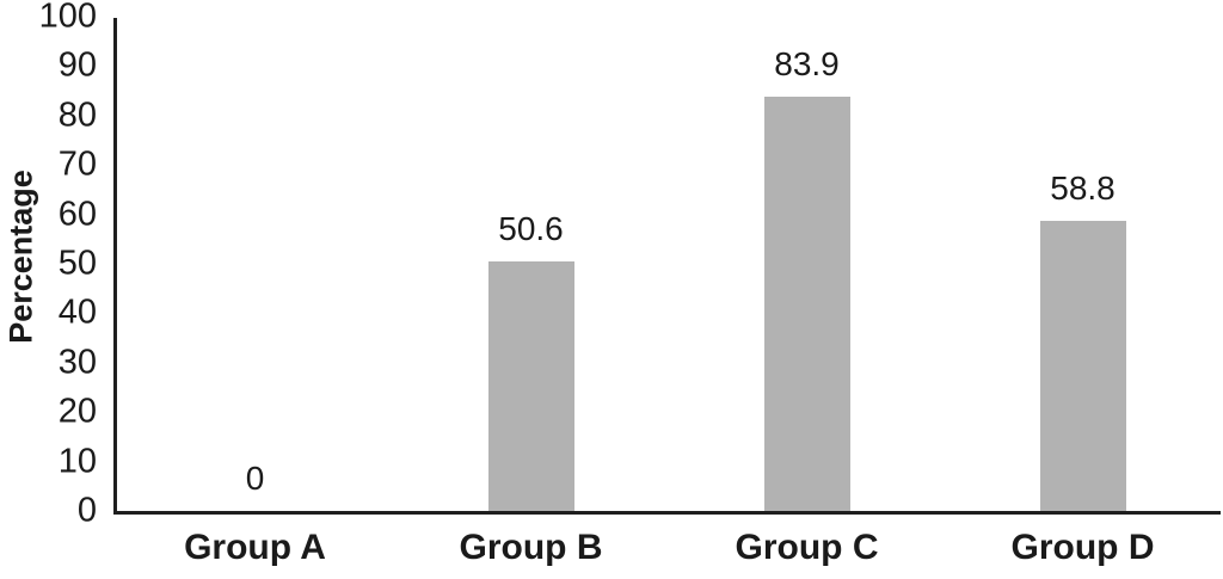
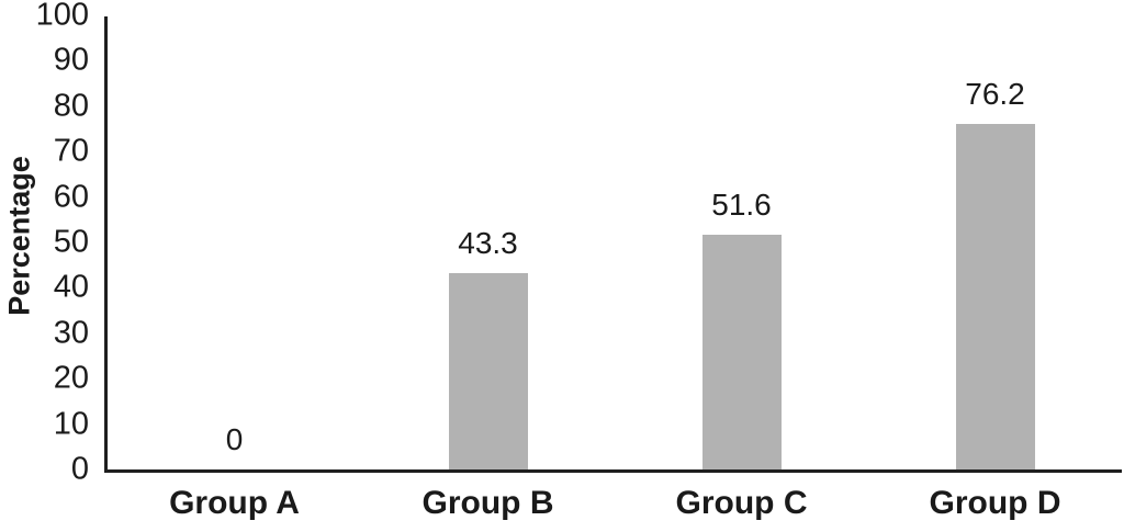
Group B: 50.6 -> 43.3
Group C: 83.9 -> 51.6
Group D: 58.8 -> 76.2
